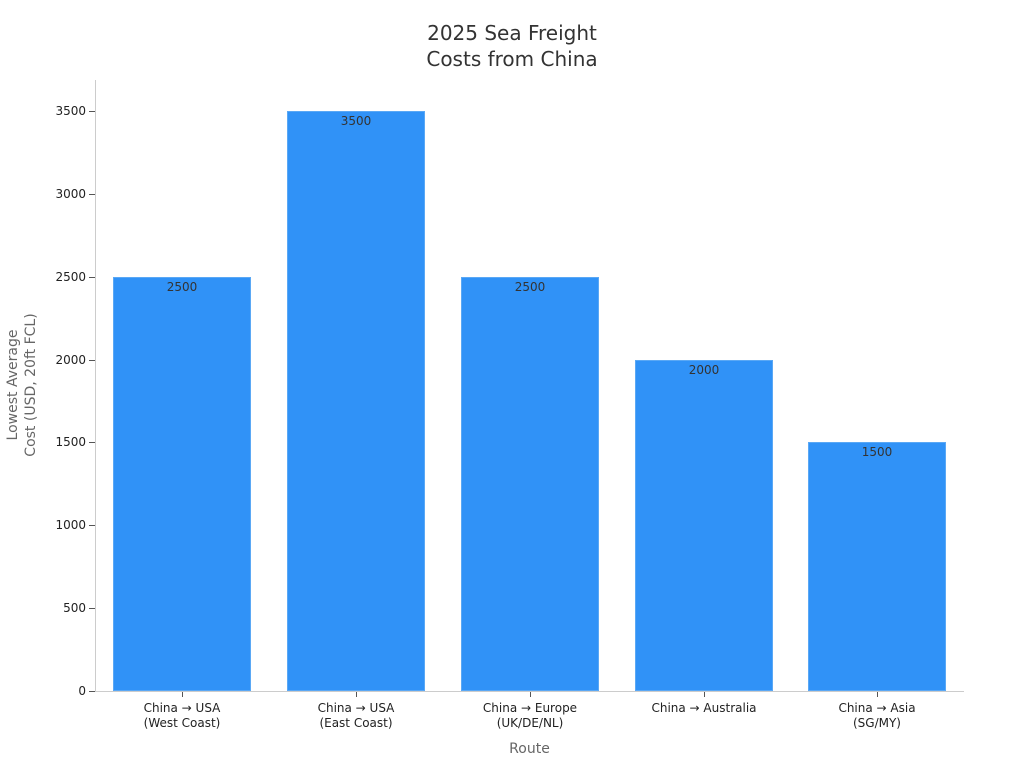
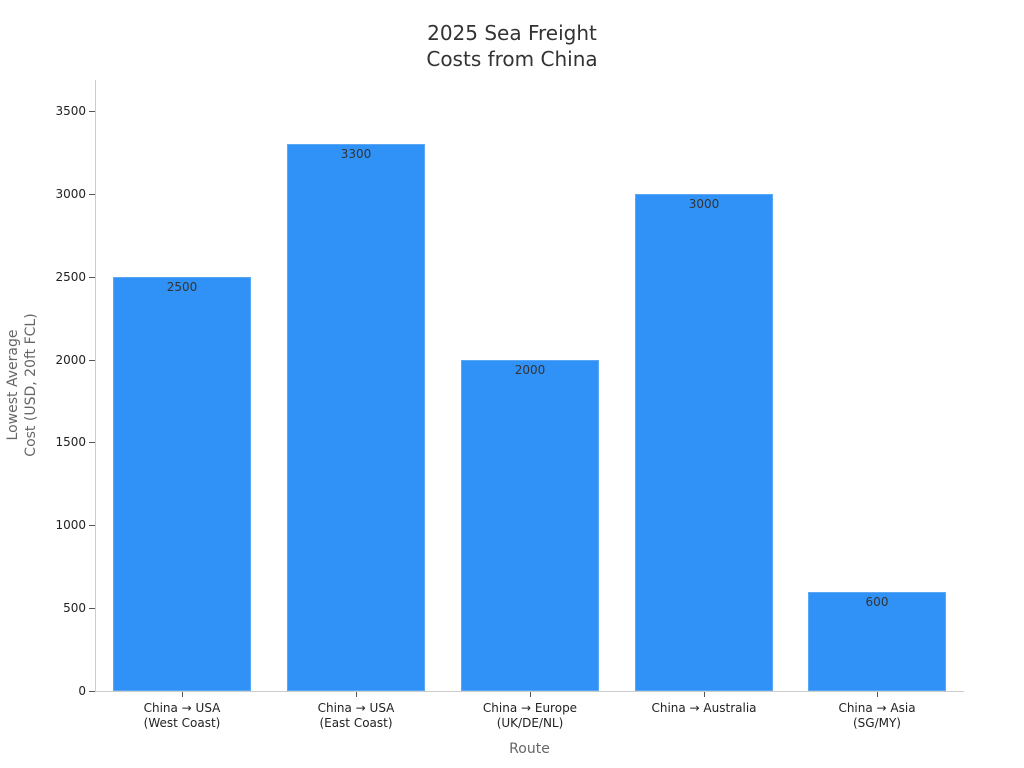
China → USA (East Coast): 3500 -> 3300
China → Europe (UK/DE/NL): 2500 -> 2000
China → Australia: 2000 -> 3000
China → Asia (SG/MY): 1500 -> 600
